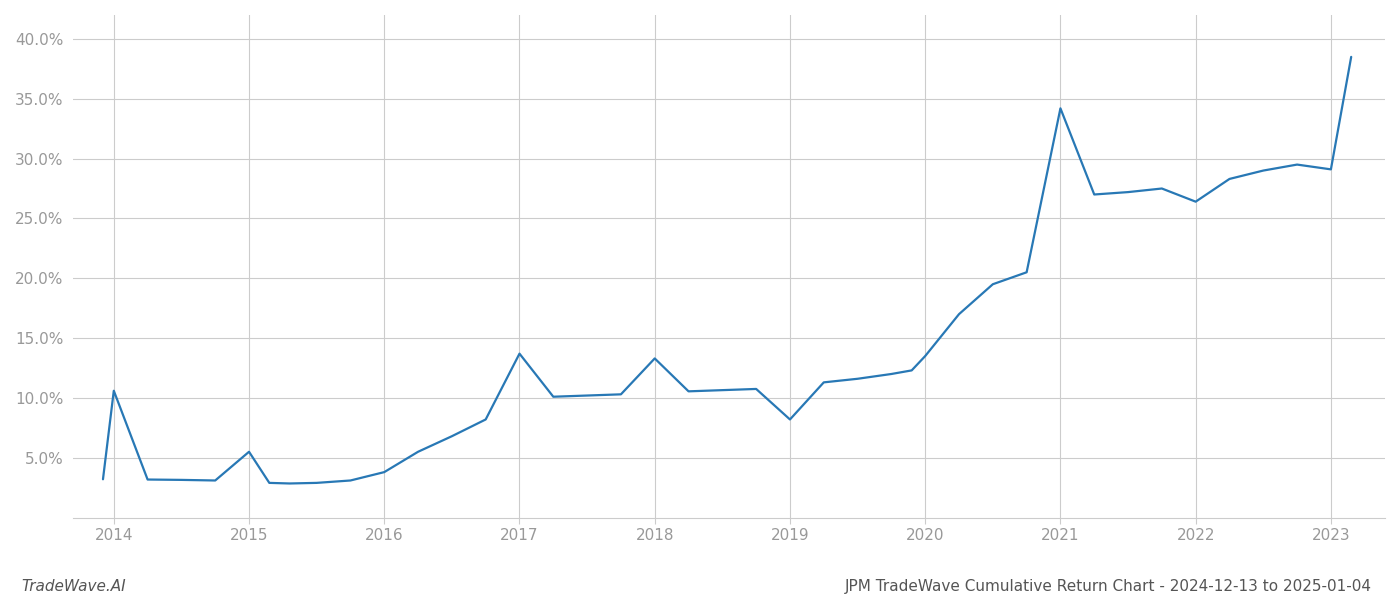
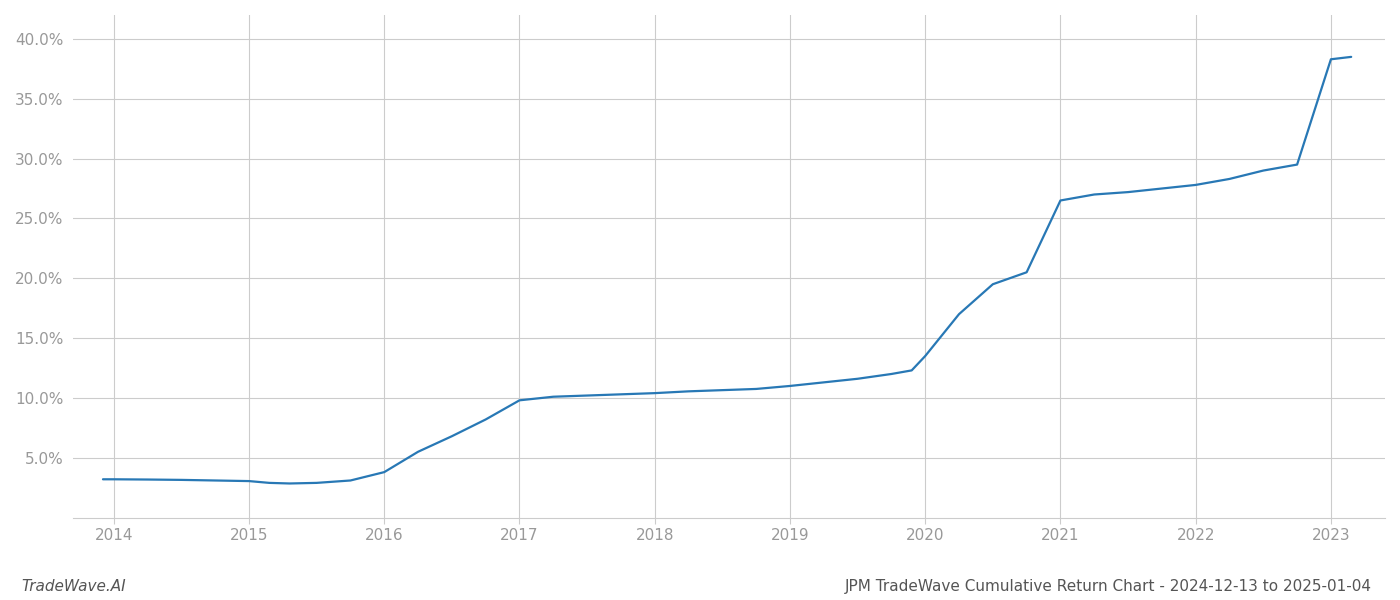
2014: 10.6% -> 3.2%
2015: 5.5% -> 3.0%
2017: 13.7% -> 9.8%
2018: 13.3% -> 10.4%
2019: 8.2% -> 11.0%
2021: 34.2% -> 26.5%
2022: 26.4% -> 27.8%
2023: 29.1% -> 38.3%
